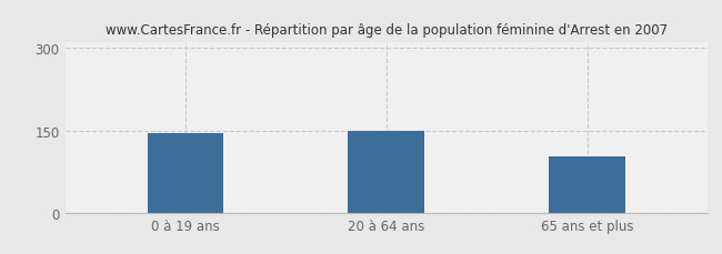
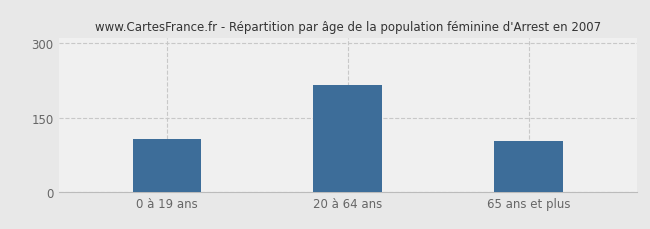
0 à 19 ans: 145 -> 108
20 à 64 ans: 150 -> 215
